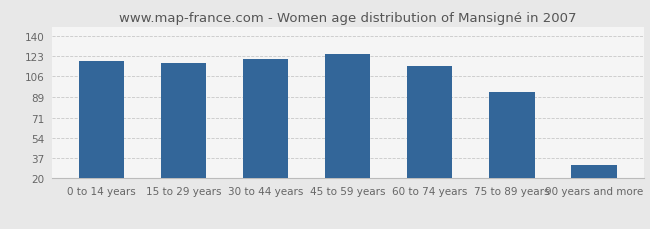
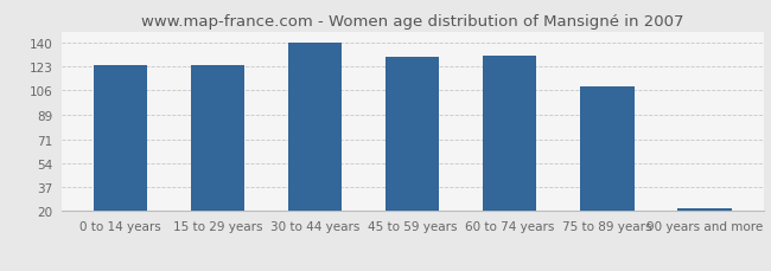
0 to 14 years: 119 -> 124
15 to 29 years: 117 -> 124
30 to 44 years: 121 -> 140
45 to 59 years: 125 -> 130
60 to 74 years: 115 -> 131
75 to 89 years: 93 -> 109
90 years and more: 31 -> 22
